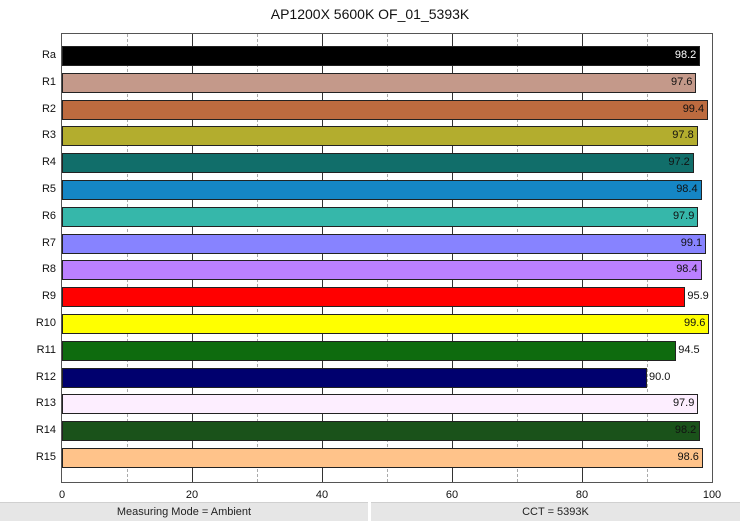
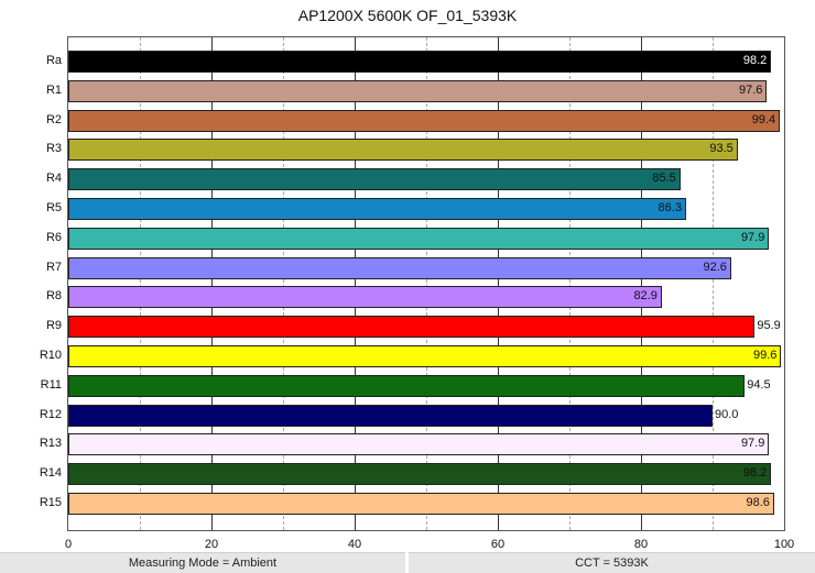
R3: 97.8 -> 93.5
R4: 97.2 -> 85.5
R5: 98.4 -> 86.3
R7: 99.1 -> 92.6
R8: 98.4 -> 82.9
